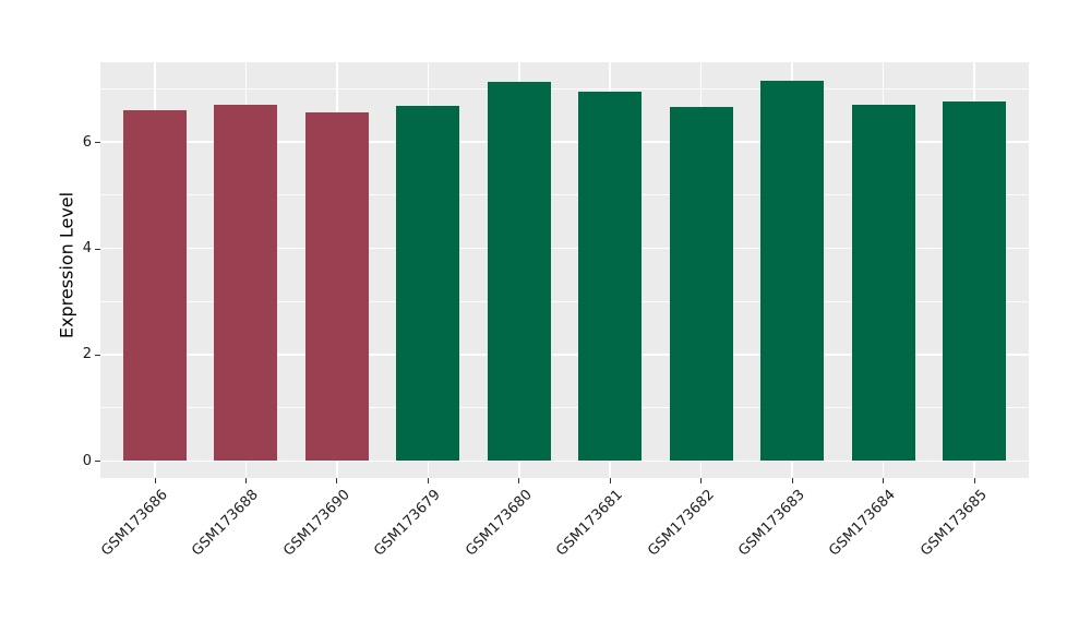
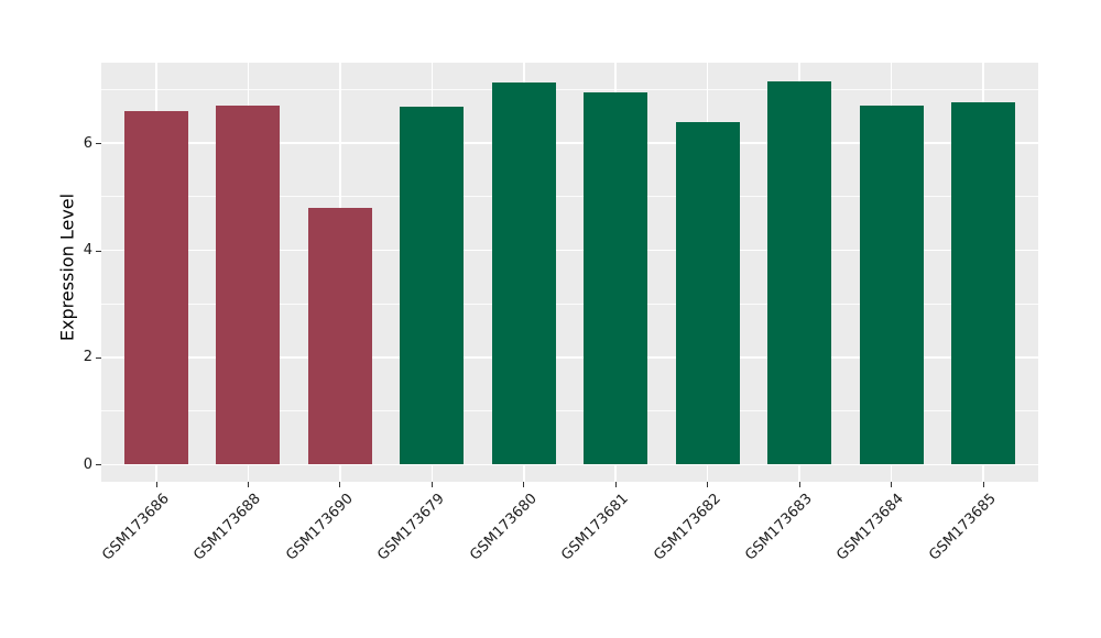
GSM173690: 6.5 -> 4.8
GSM173682: 6.7 -> 6.4
